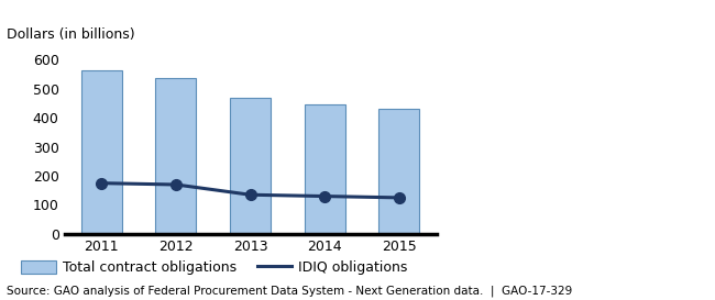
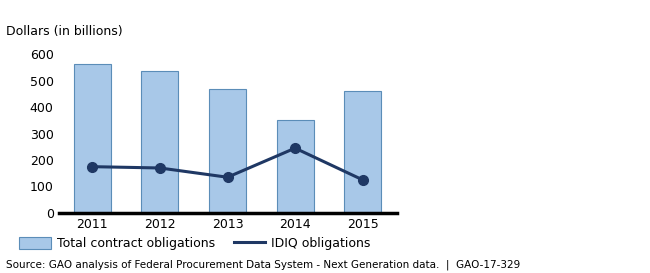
Total contract obligations/2014: 445 -> 350
IDIQ obligations/2014: 130 -> 245
Total contract obligations/2015: 430 -> 460
